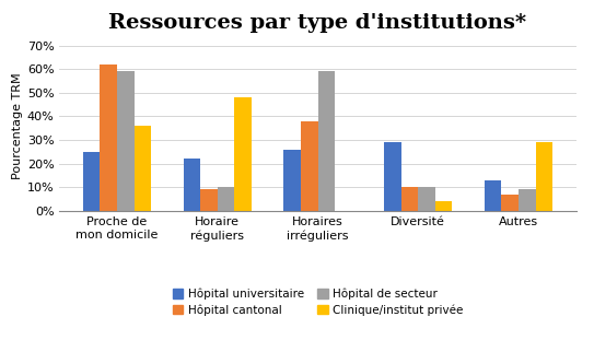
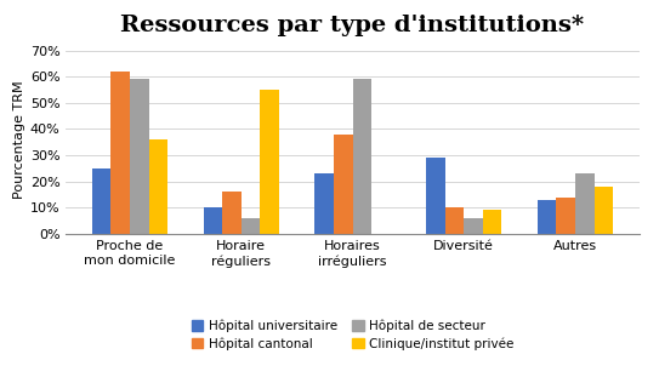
Hôpital universitaire/Horaire réguliers: 22% -> 10%
Hôpital cantonal/Horaire réguliers: 9% -> 16%
Hôpital de secteur/Horaire réguliers: 10% -> 6%
Clinique/institut privée/Horaire réguliers: 48% -> 55%
Hôpital universitaire/Horaires irréguliers: 26% -> 23%
Hôpital de secteur/Diversité: 10% -> 6%
Clinique/institut privée/Diversité: 4% -> 9%
Hôpital cantonal/Autres: 7% -> 14%
Hôpital de secteur/Autres: 9% -> 23%
Clinique/institut privée/Autres: 29% -> 18%
